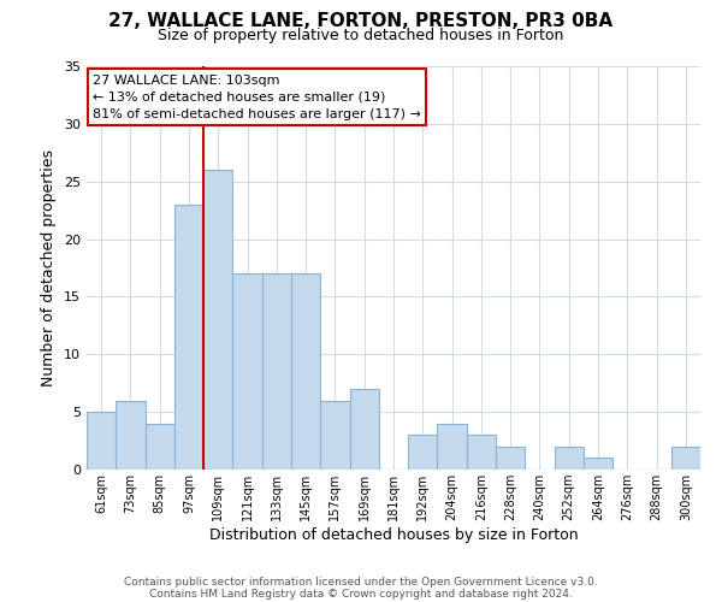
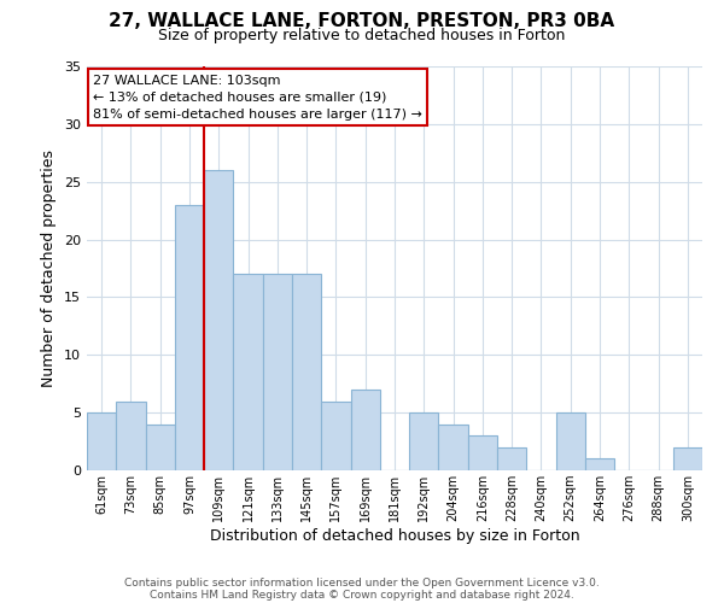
192sqm: 3 -> 5
252sqm: 2 -> 5
